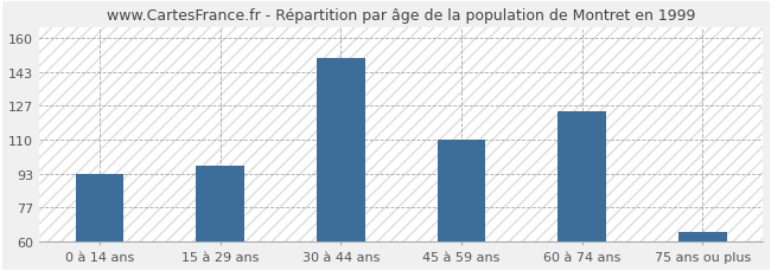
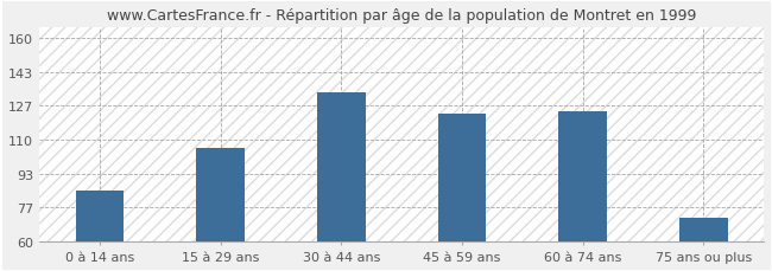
0 à 14 ans: 93 -> 85
15 à 29 ans: 97 -> 106
30 à 44 ans: 150 -> 133
45 à 59 ans: 110 -> 123
75 ans ou plus: 65 -> 72
